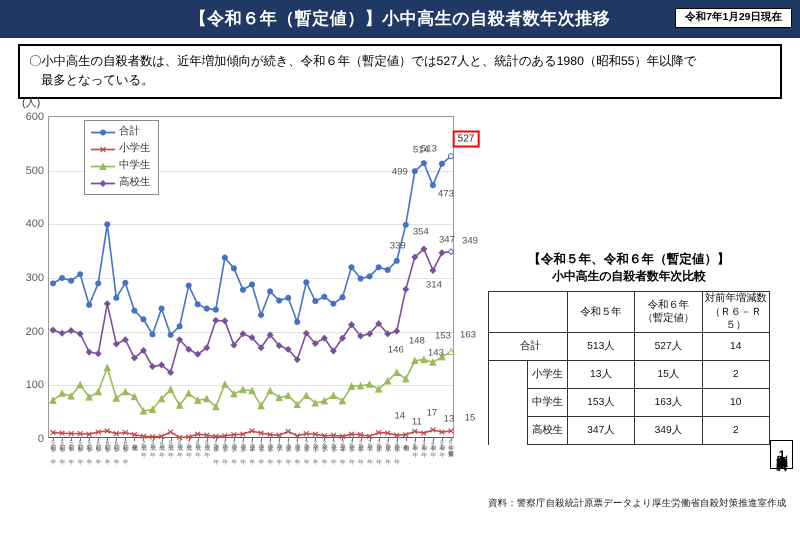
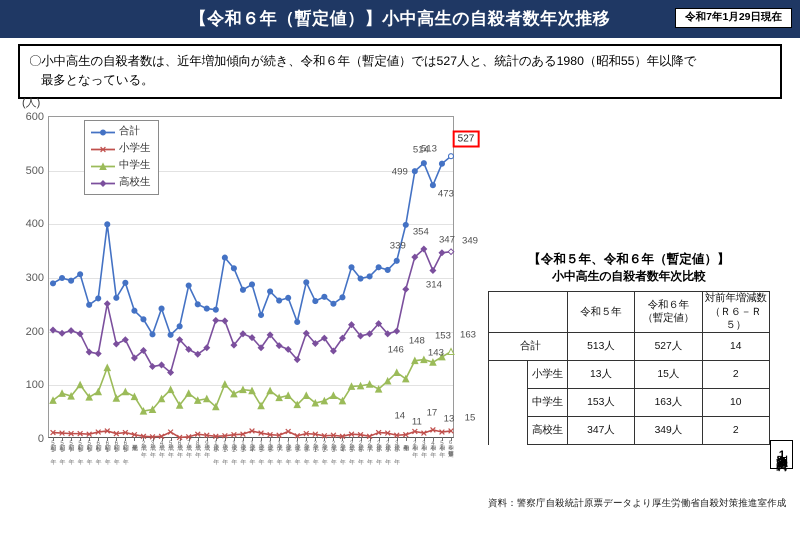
合計/昭和60年: 290 -> 260
